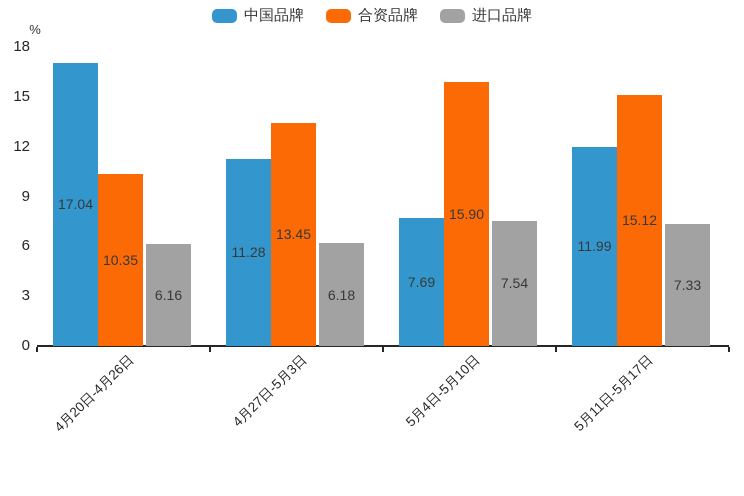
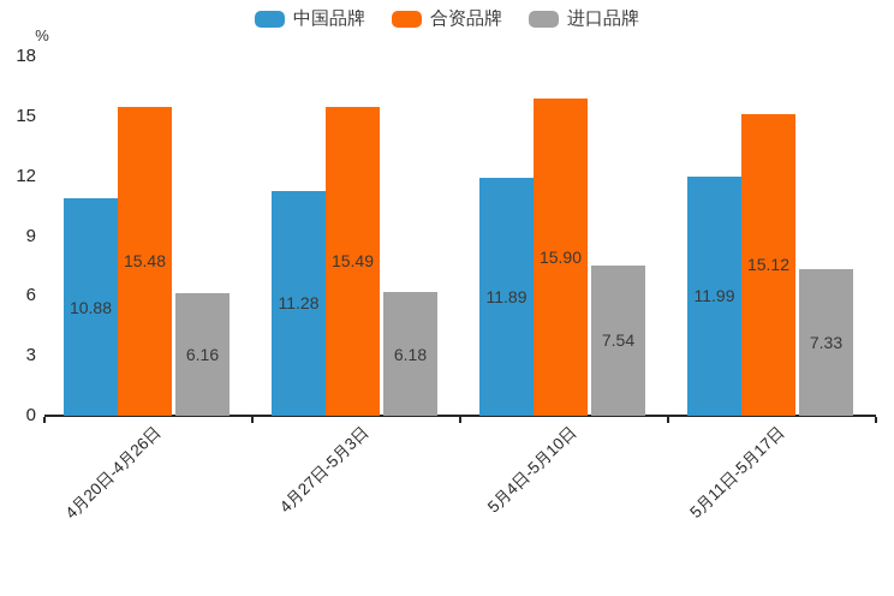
中国品牌/4月20日-4月26日: 17.04 -> 10.88
合资品牌/4月20日-4月26日: 10.35 -> 15.48
合资品牌/4月27日-5月3日: 13.45 -> 15.49
中国品牌/5月4日-5月10日: 7.69 -> 11.89
